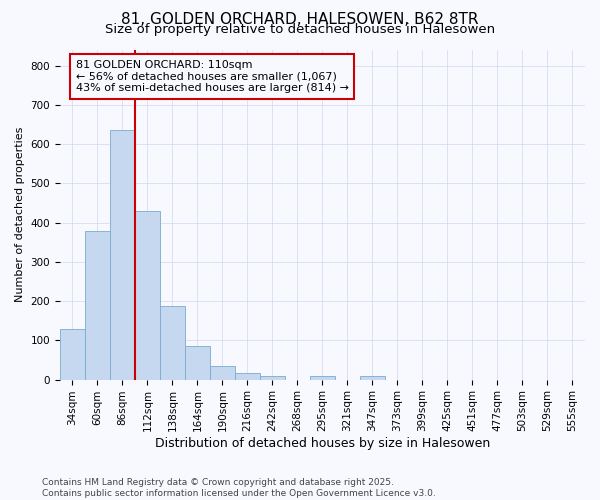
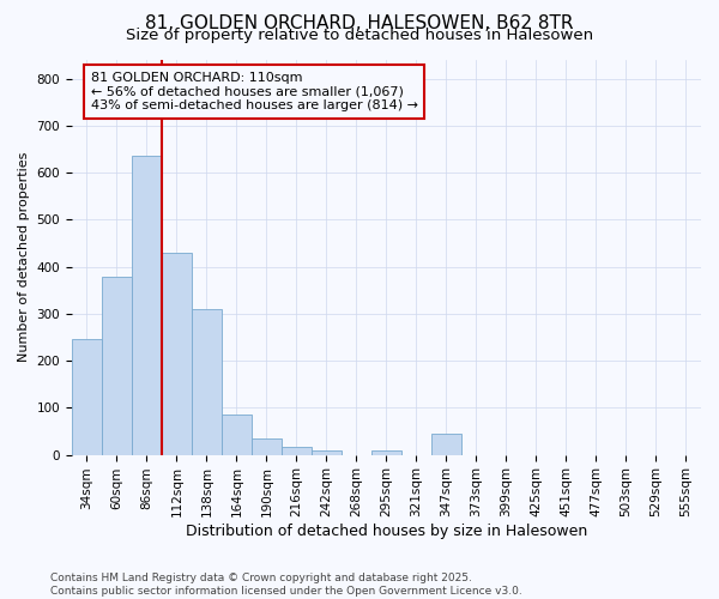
34sqm: 130 -> 245
138sqm: 188 -> 310
347sqm: 8 -> 45
